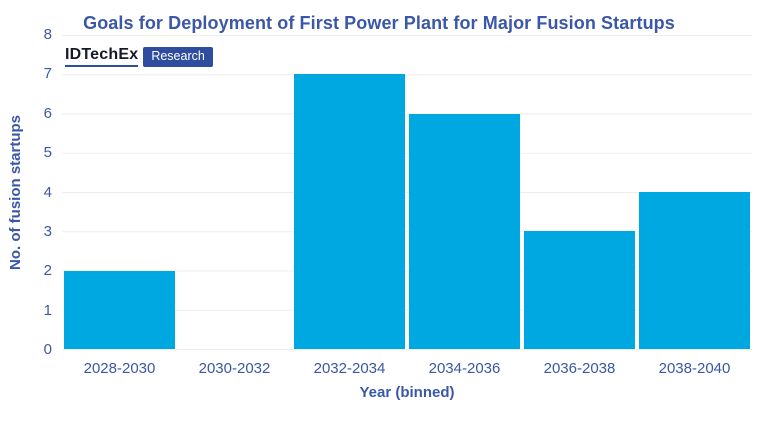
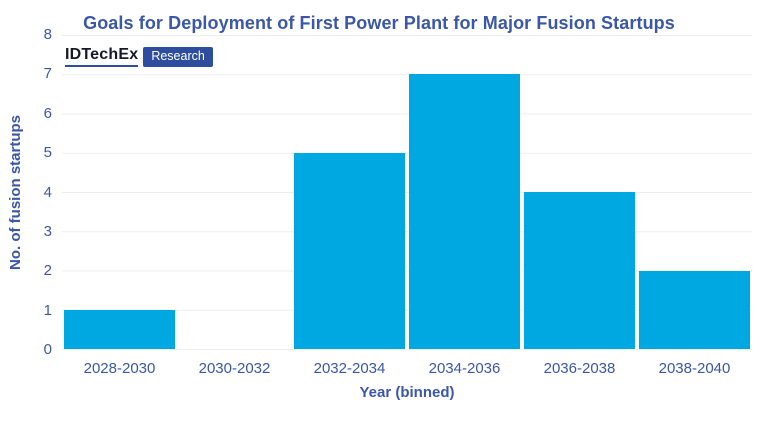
2028-2030: 2 -> 1
2032-2034: 7 -> 5
2034-2036: 6 -> 7
2036-2038: 3 -> 4
2038-2040: 4 -> 2
